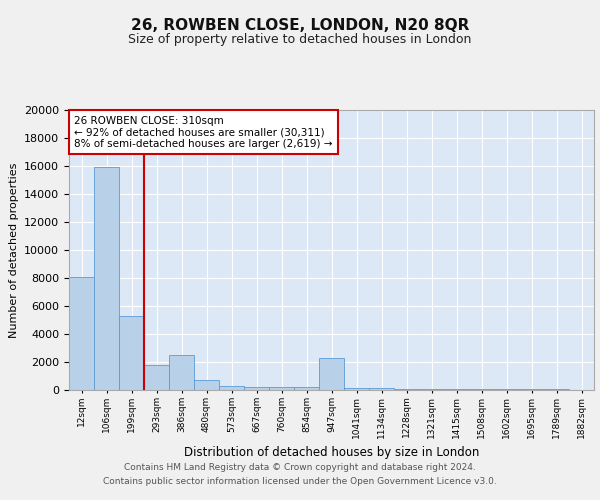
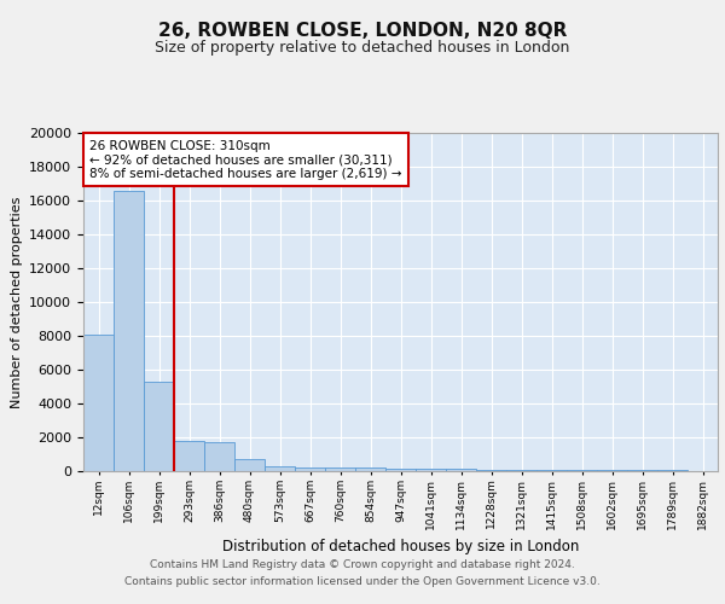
106sqm: 15900 -> 16600
386sqm: 2500 -> 1800
947sqm: 2300 -> 200
